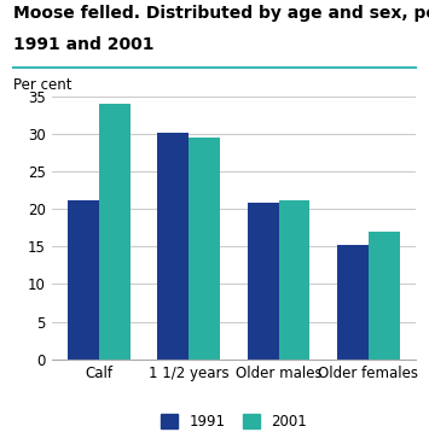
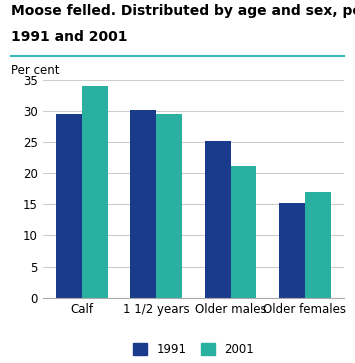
1991/Calf: 21.2 -> 29.5
1991/Older males: 20.8 -> 25.2
